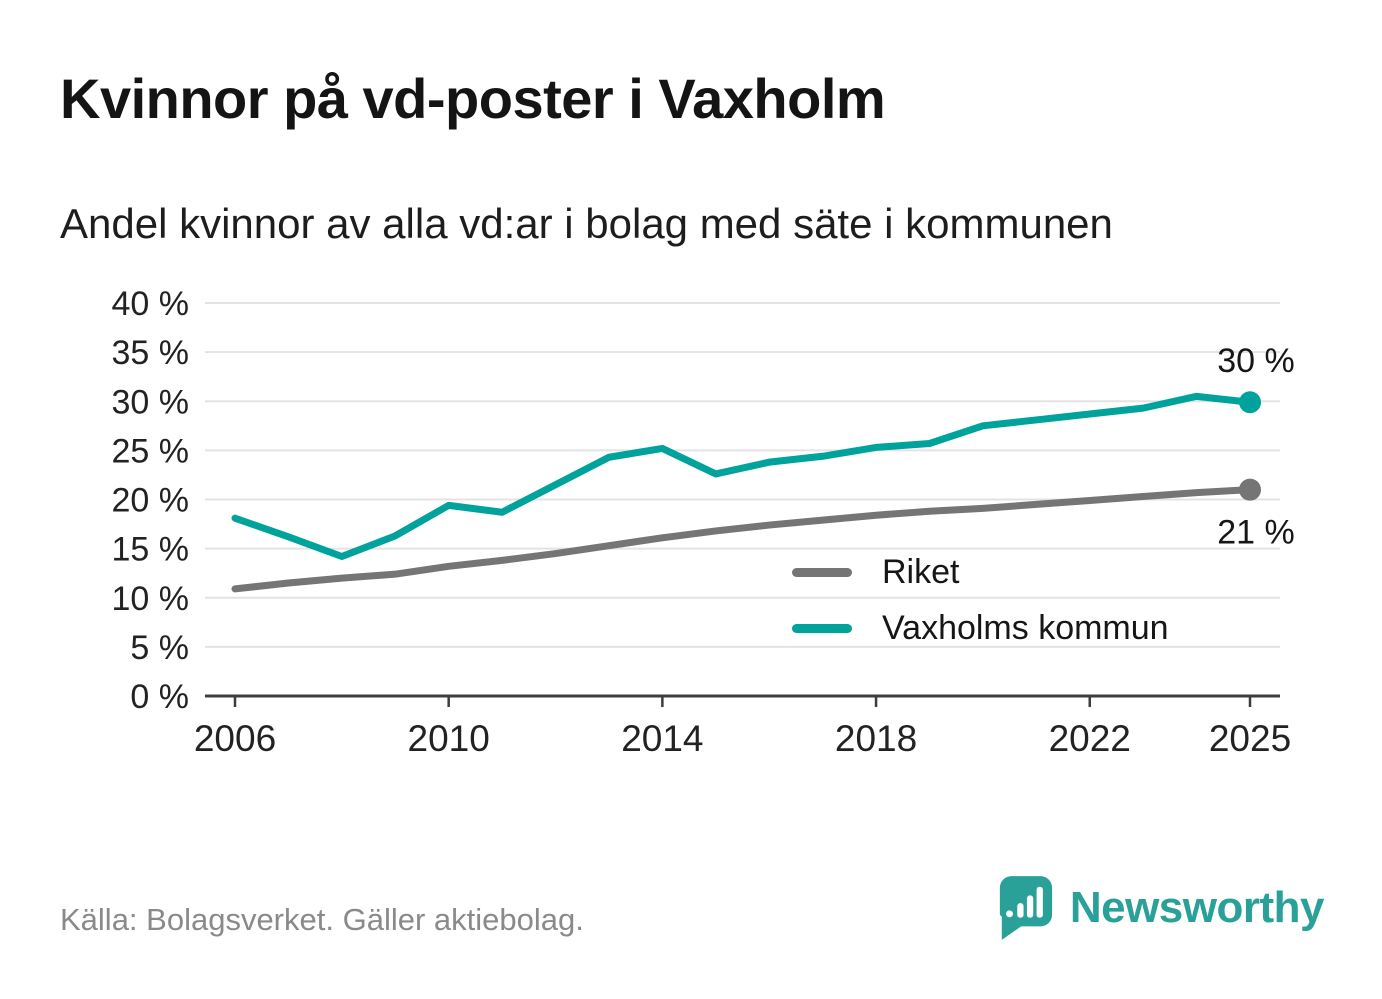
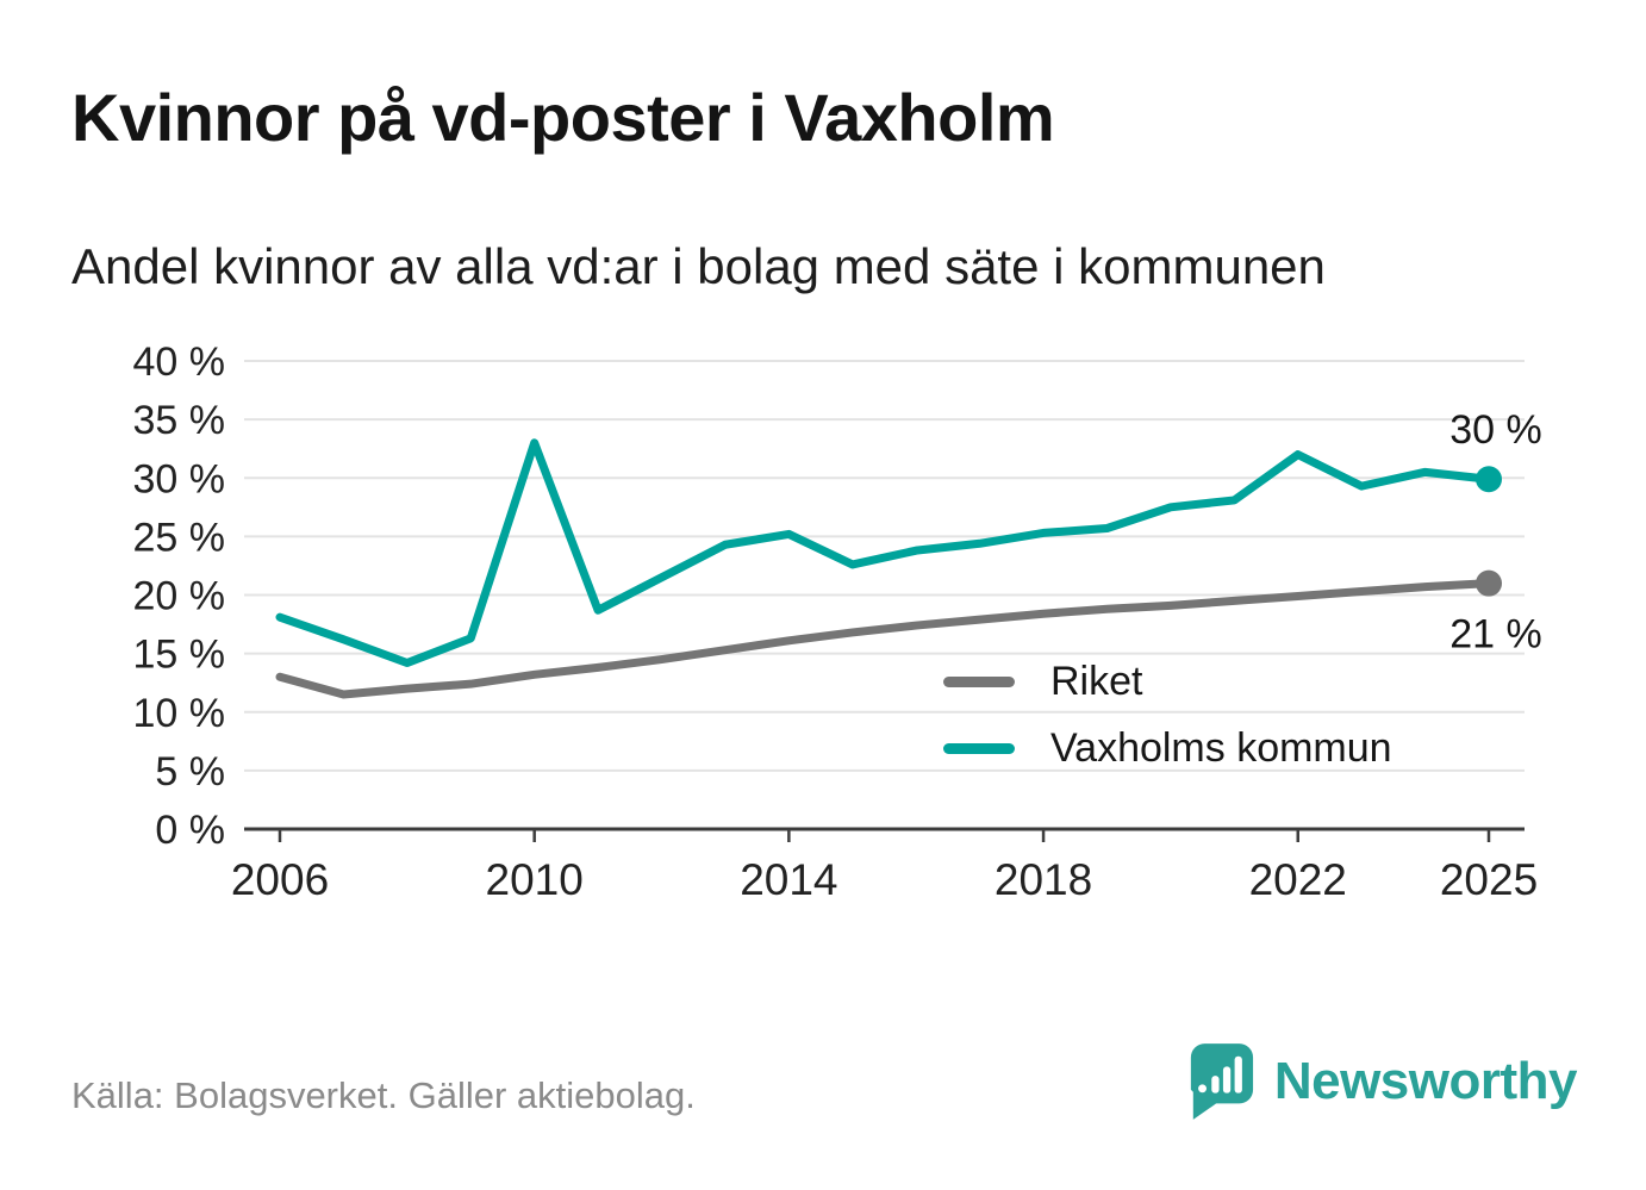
Riket/2006: 11% -> 13%
Vaxholms kommun/2010: 19% -> 33%
Vaxholms kommun/2022: 29% -> 32%
